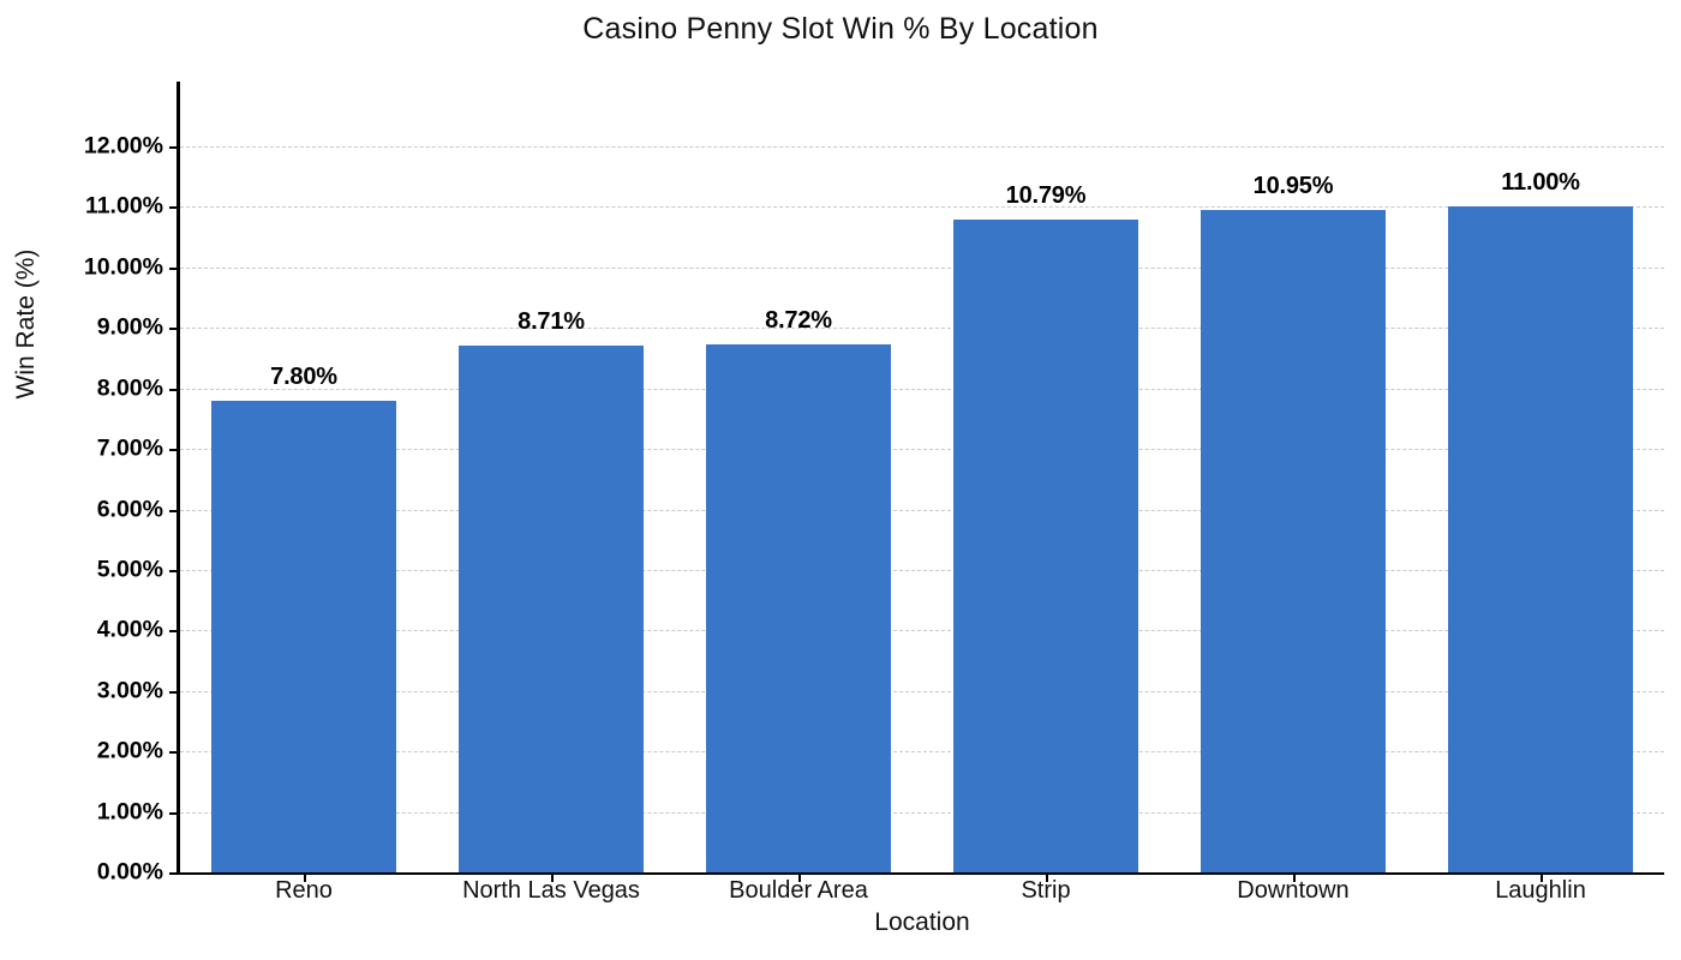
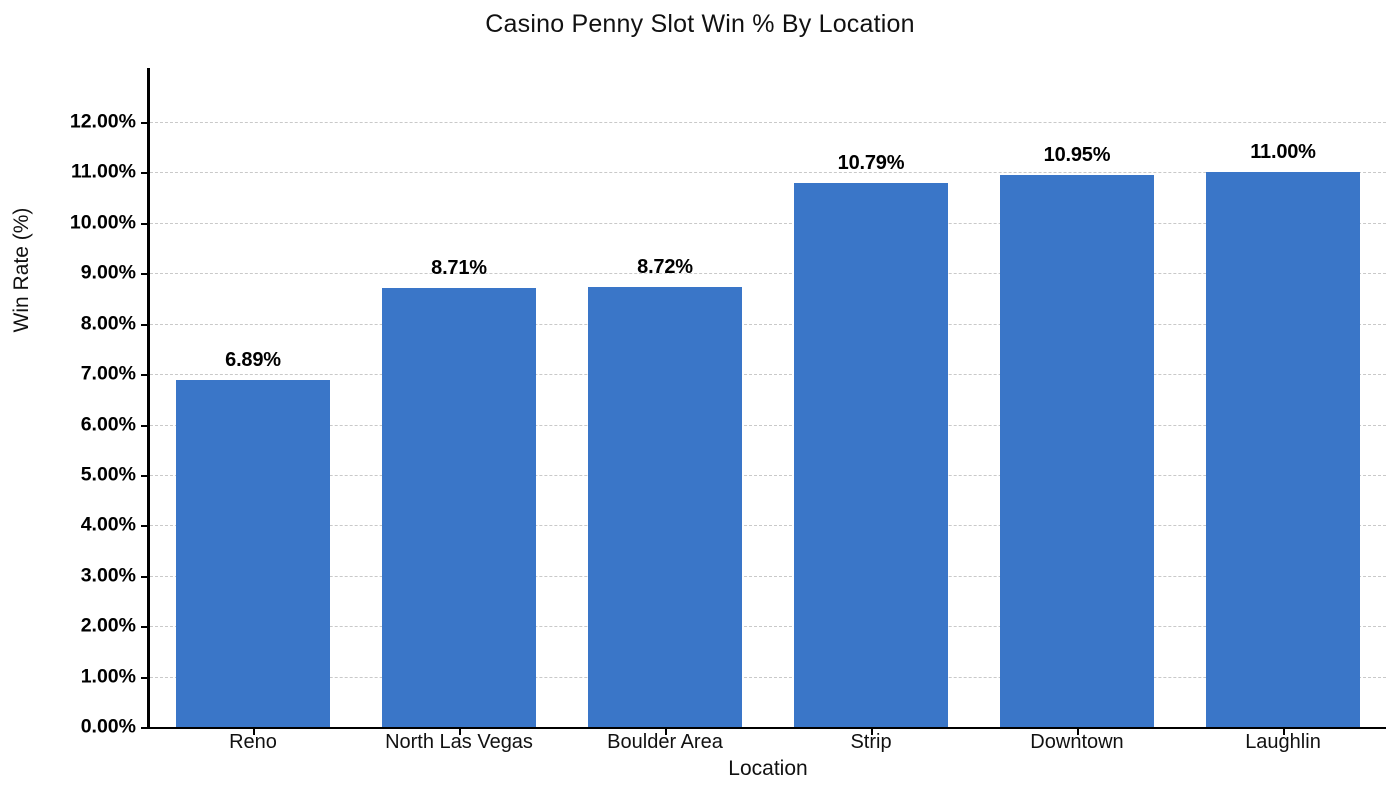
Reno: 7.80% -> 6.89%
